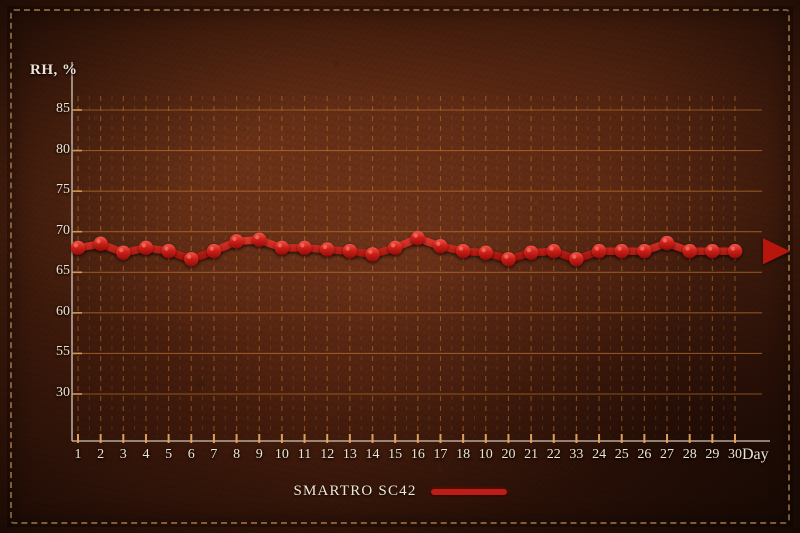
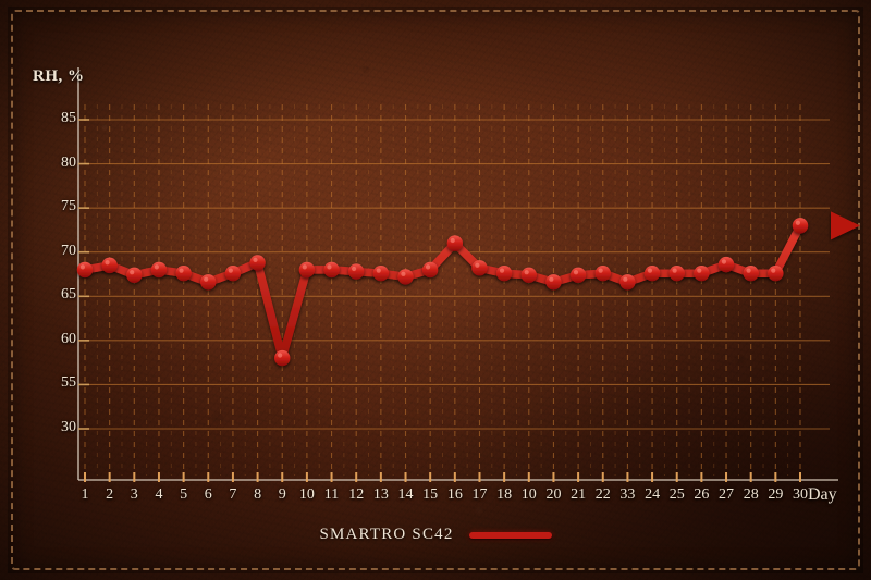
9: 69 -> 58
16: 69 -> 71
30: 68 -> 73
